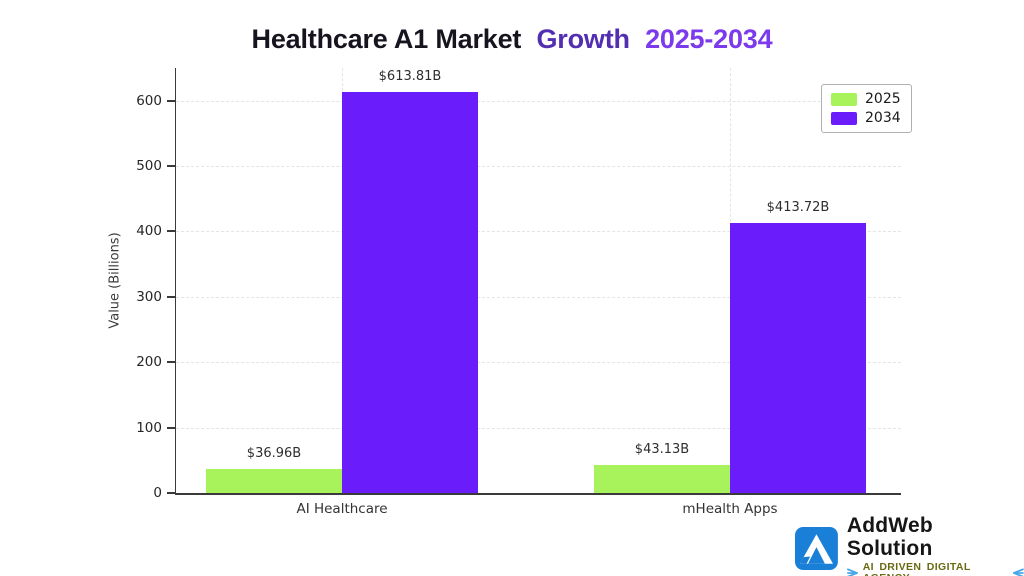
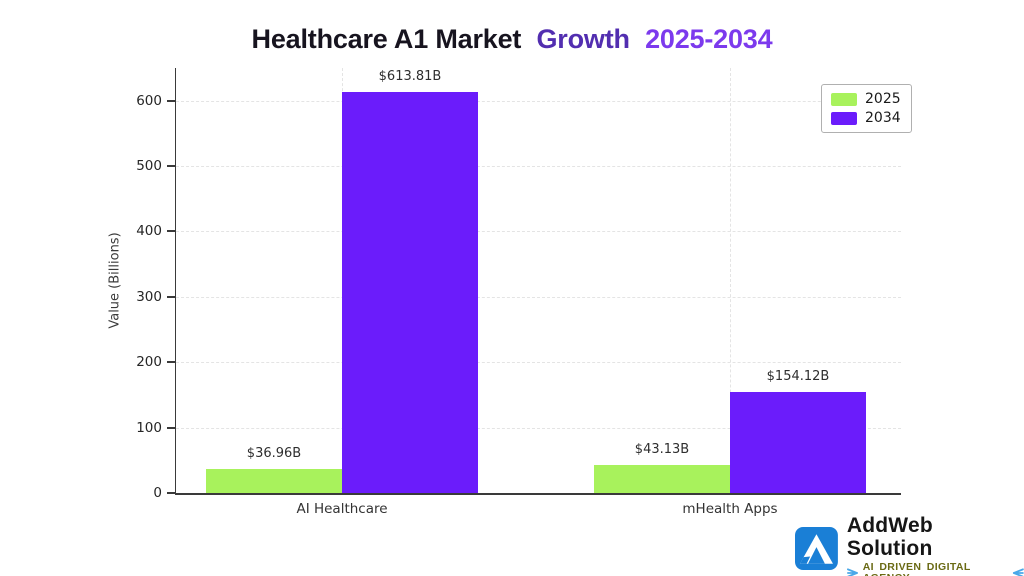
2034/mHealth Apps: $413.72B -> $154.12B
